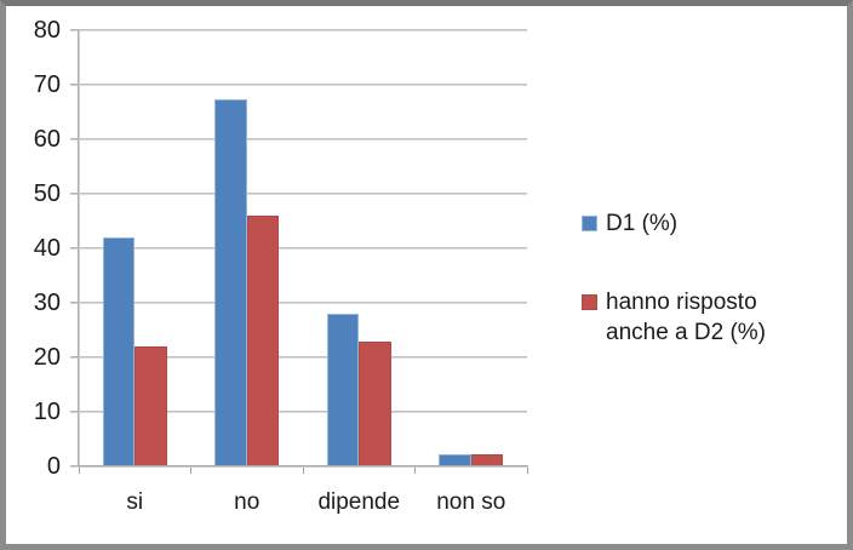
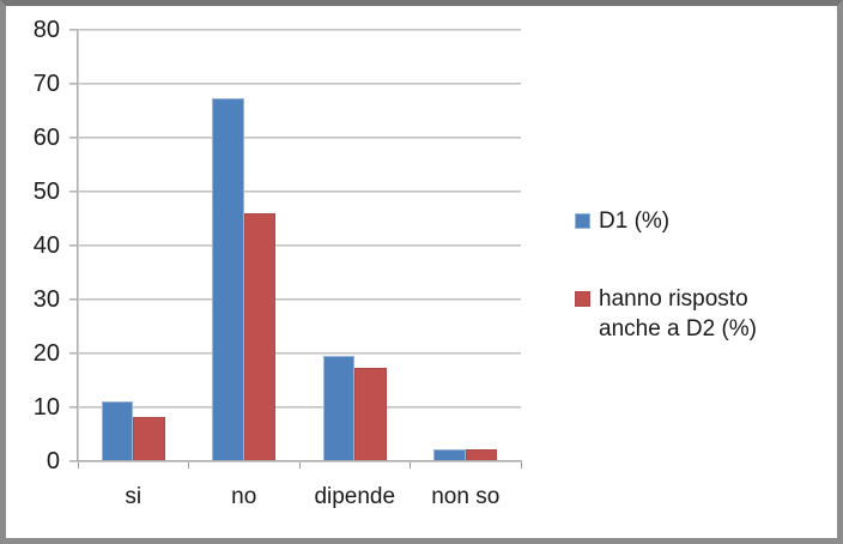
D1 (%)/si: 42 -> 11
hanno risposto anche a D2 (%)/si: 22 -> 8
D1 (%)/dipende: 28 -> 20
hanno risposto anche a D2 (%)/dipende: 23 -> 17
